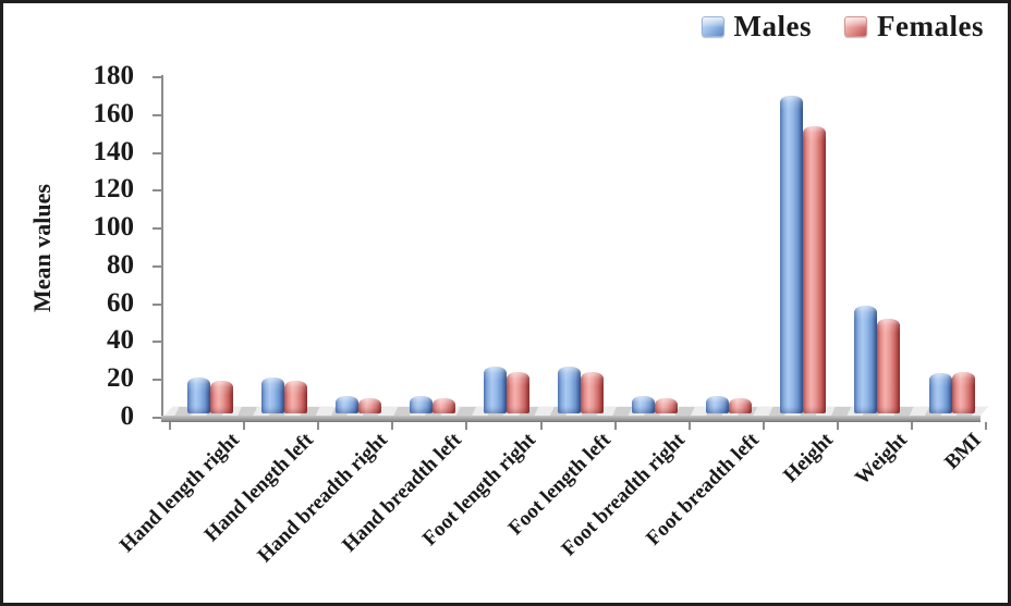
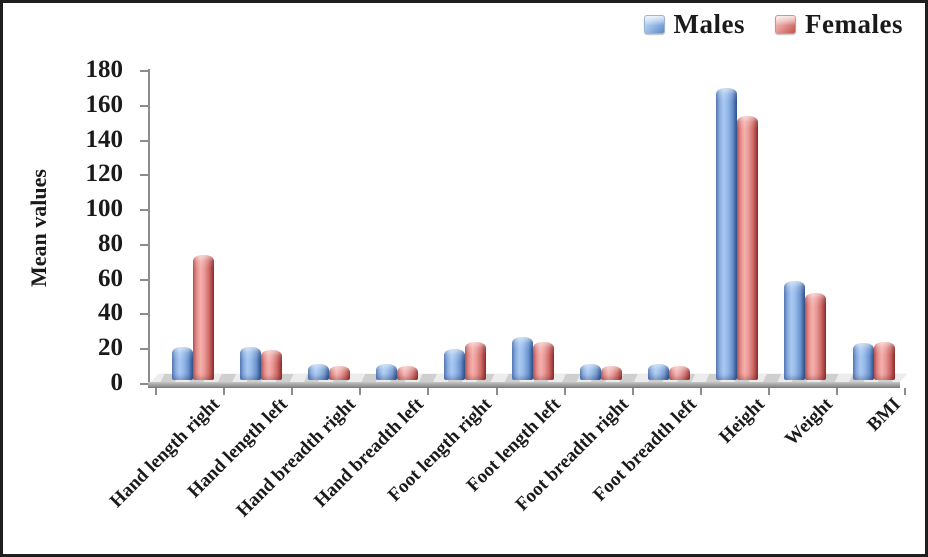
Females/Hand length right: 17 -> 72
Males/Foot length right: 25 -> 18
